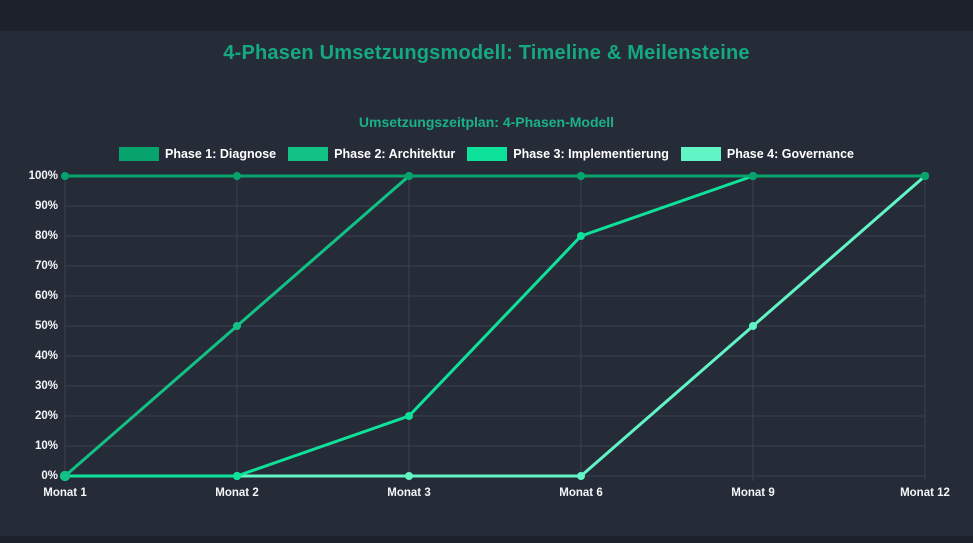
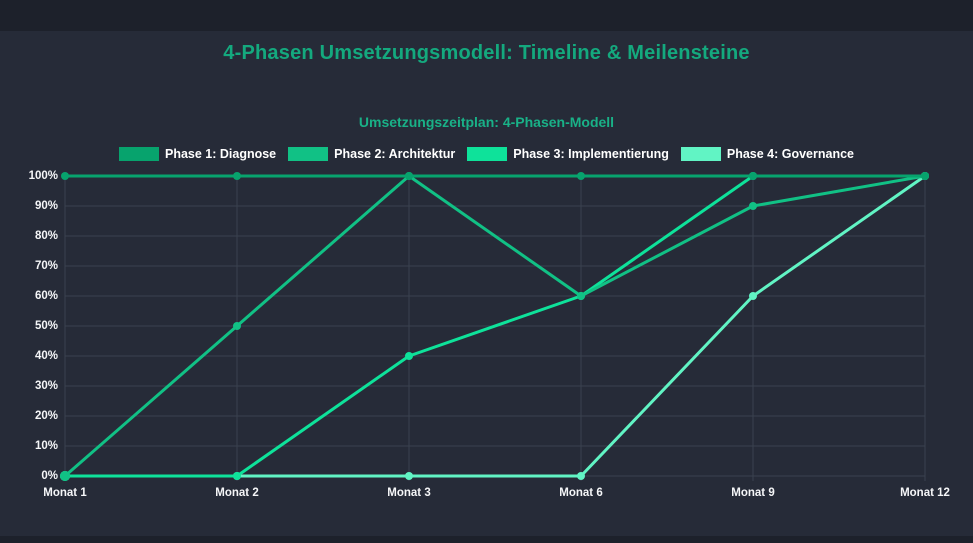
Phase 3: Implementierung/Monat 3: 20% -> 40%
Phase 2: Architektur/Monat 6: 100% -> 60%
Phase 3: Implementierung/Monat 6: 80% -> 60%
Phase 2: Architektur/Monat 9: 100% -> 90%
Phase 4: Governance/Monat 9: 50% -> 60%
